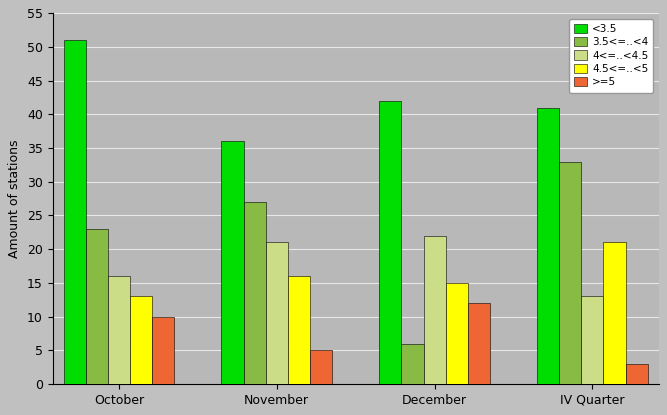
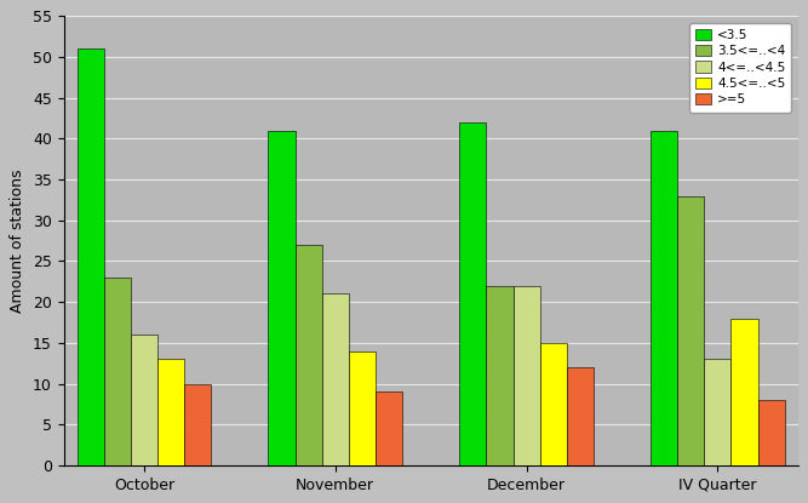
<3.5/November: 36 -> 41
4.5<=..<5/November: 16 -> 14
>=5/November: 5 -> 9
3.5<=..<4/December: 6 -> 22
4.5<=..<5/IV Quarter: 21 -> 18
>=5/IV Quarter: 3 -> 8
